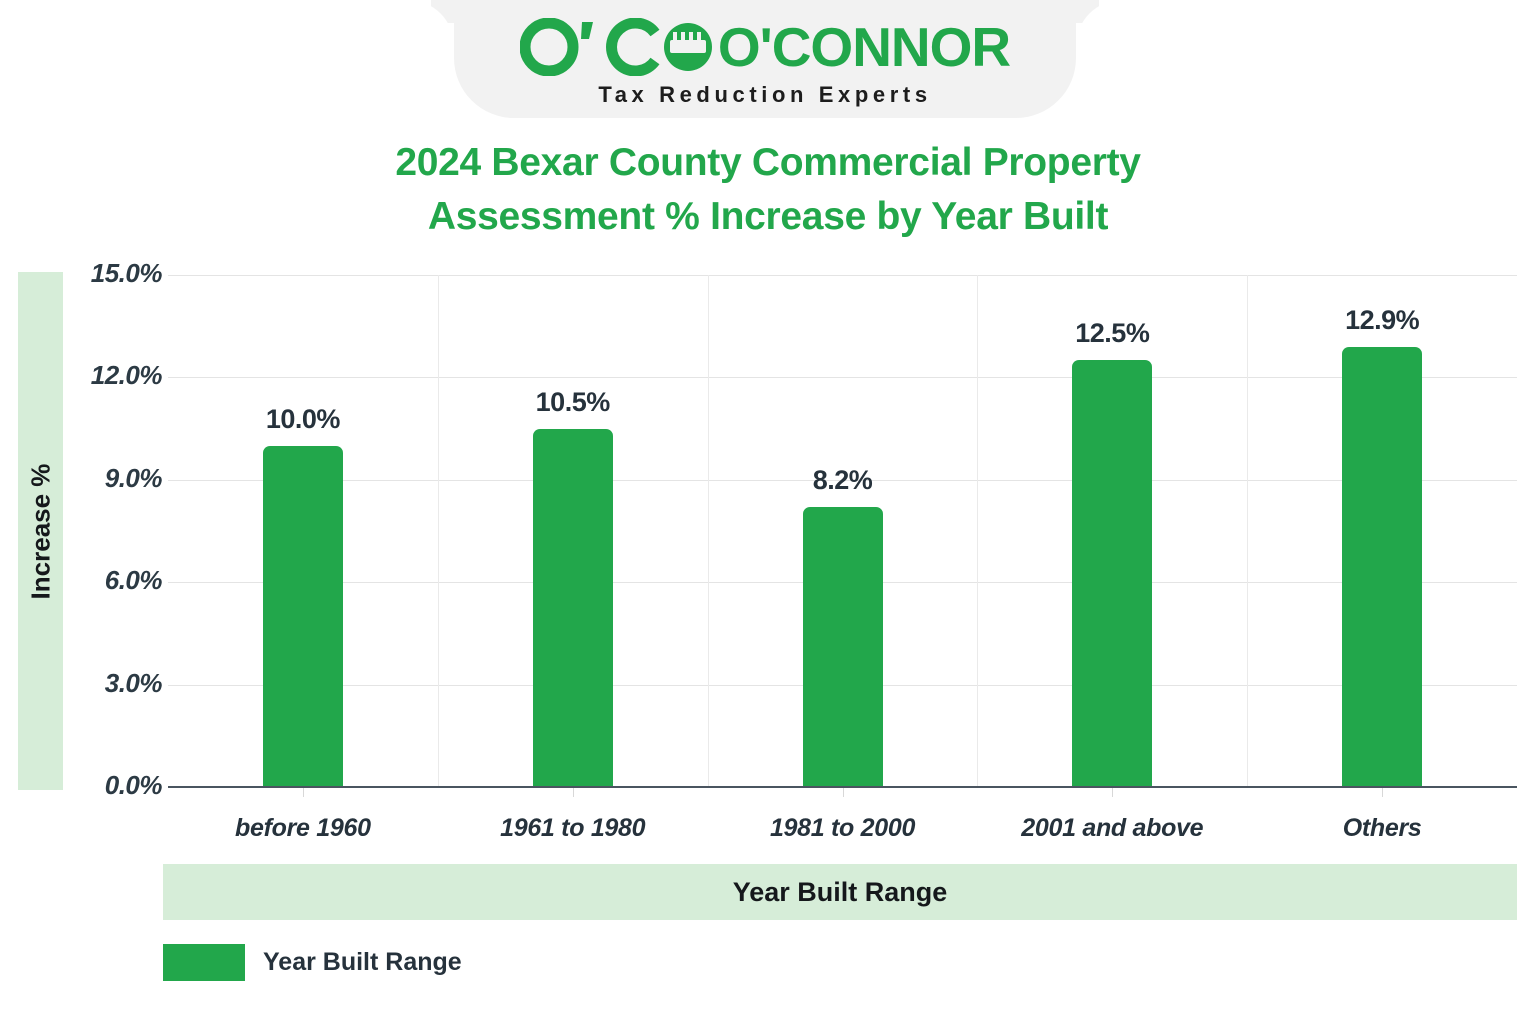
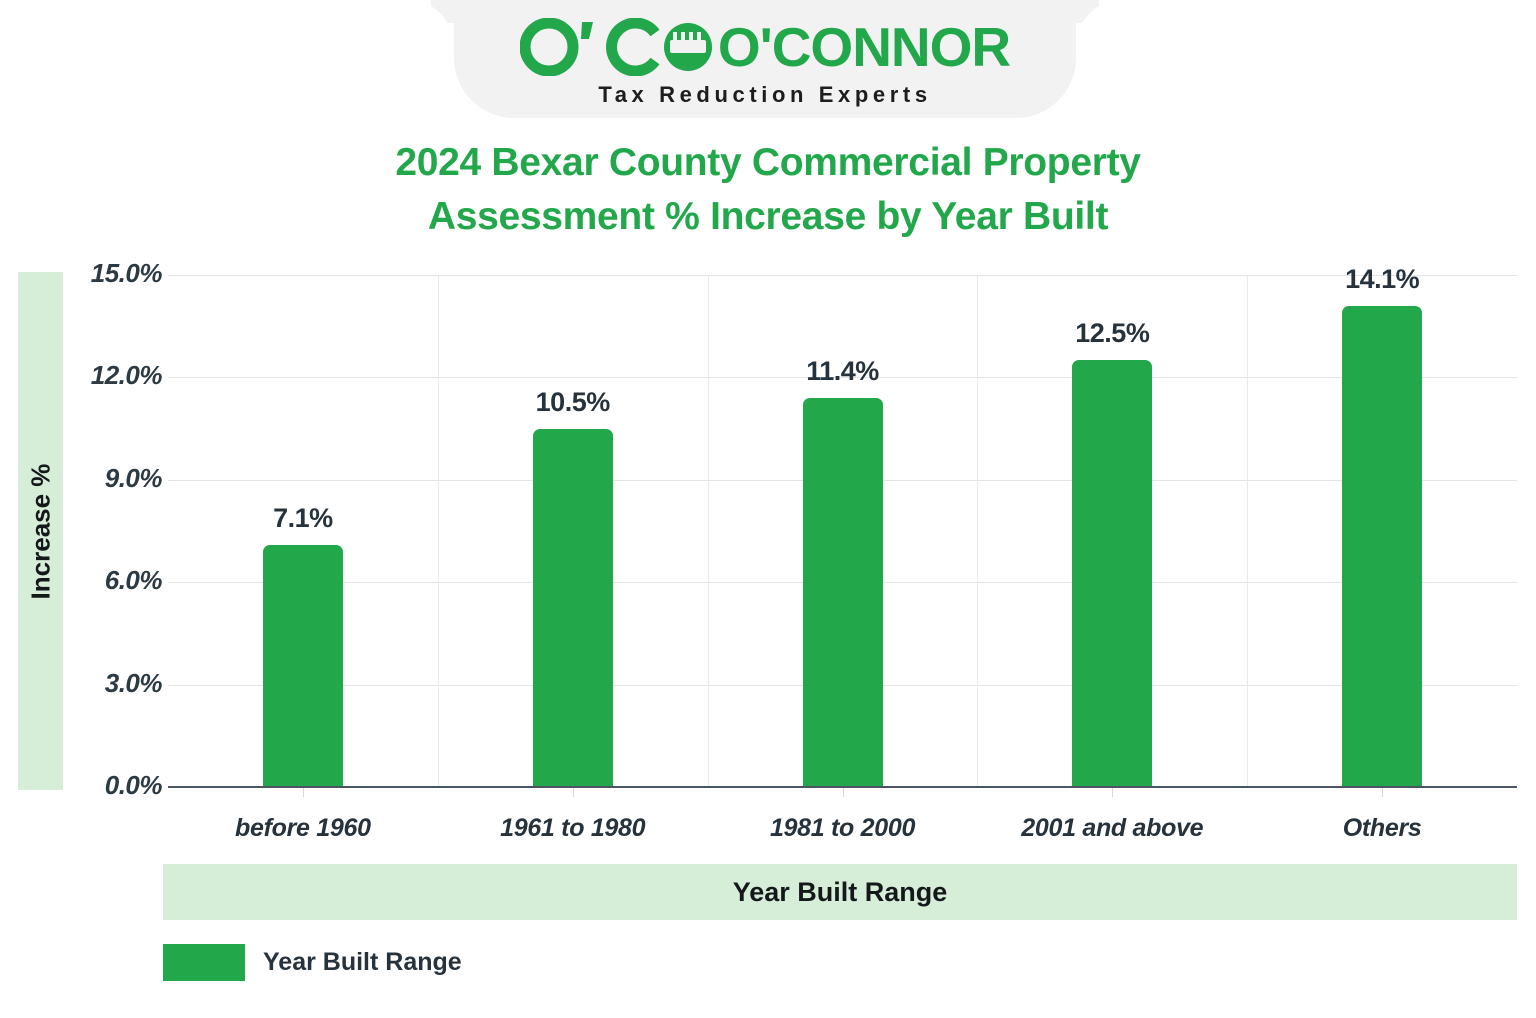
before 1960: 10.0% -> 7.1%
1981 to 2000: 8.2% -> 11.4%
Others: 12.9% -> 14.1%
